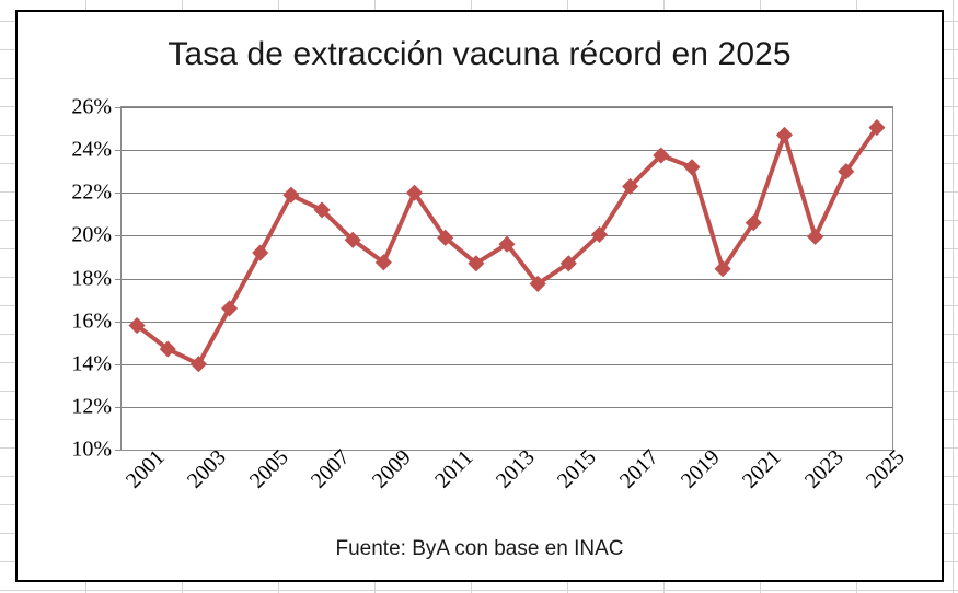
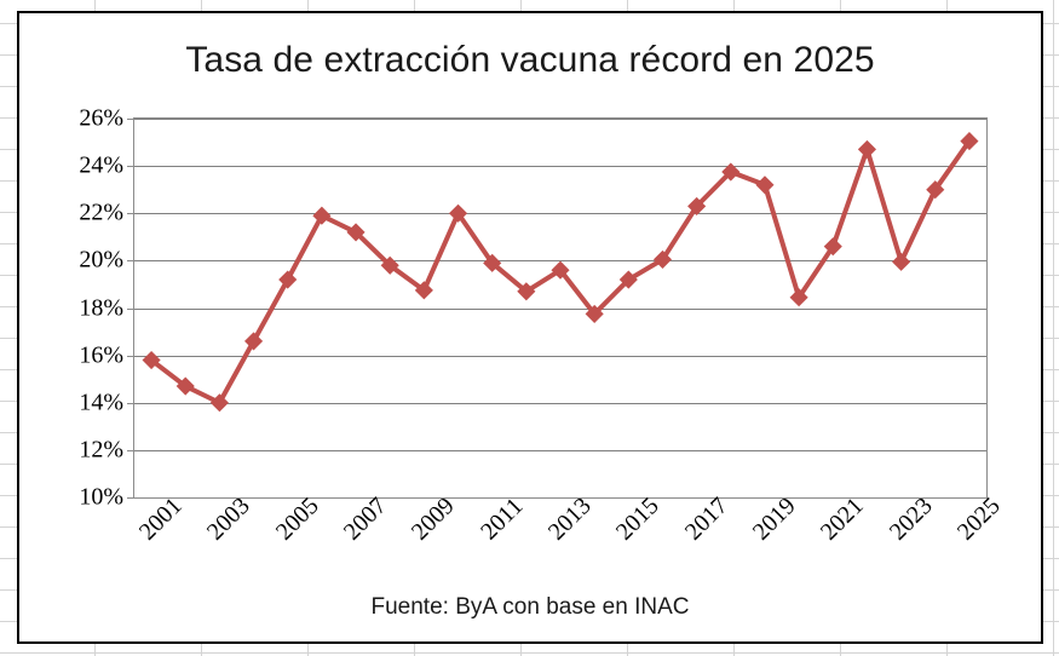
2015: 18.7% -> 19.2%
